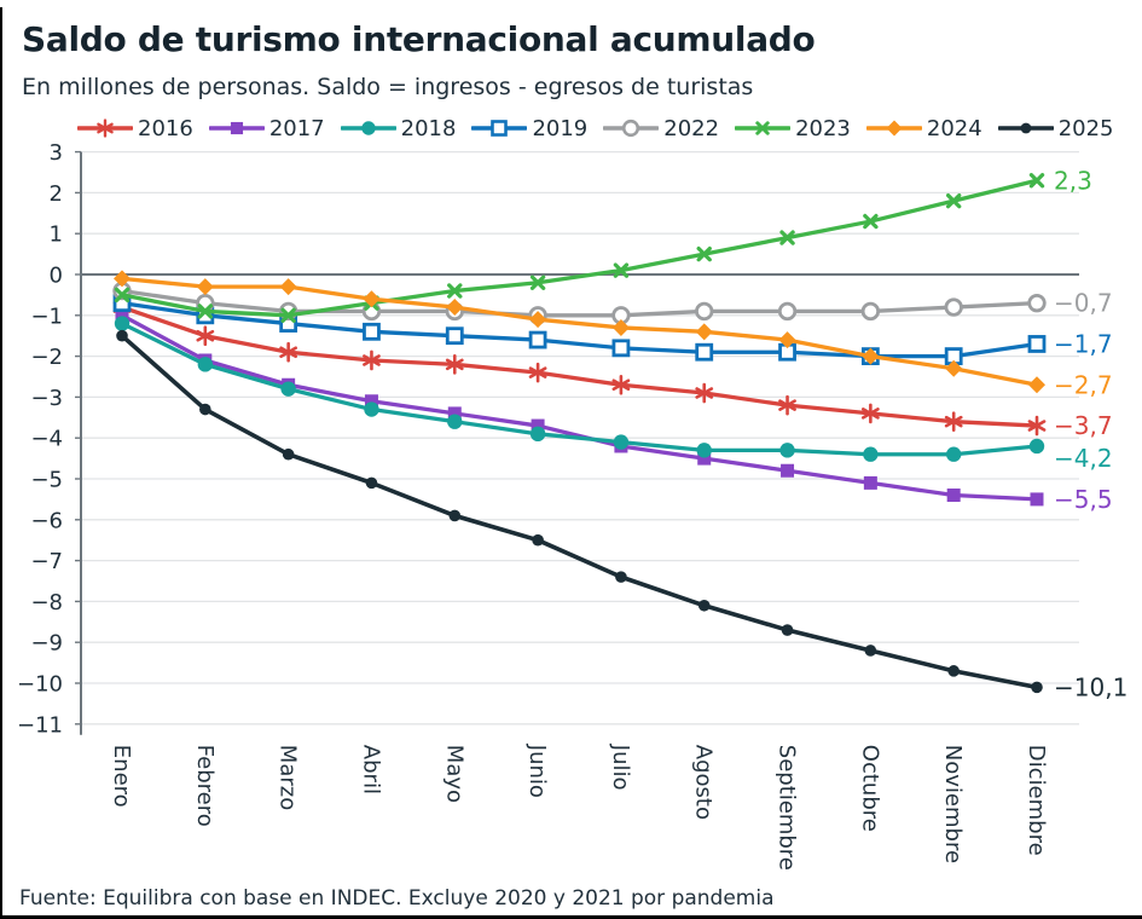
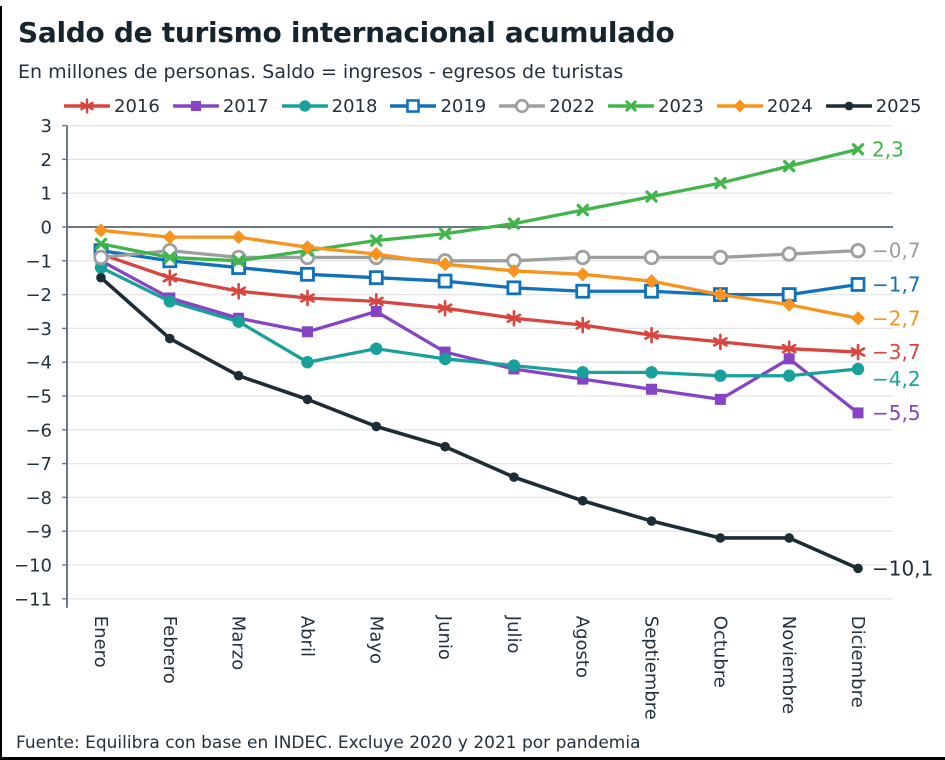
2022/Enero: -0.4 -> -0.9
2018/Abril: -3.3 -> -4.0
2017/Mayo: -3.4 -> -2.5
2017/Noviembre: -5.4 -> -3.9
2025/Noviembre: -9.7 -> -9.2
